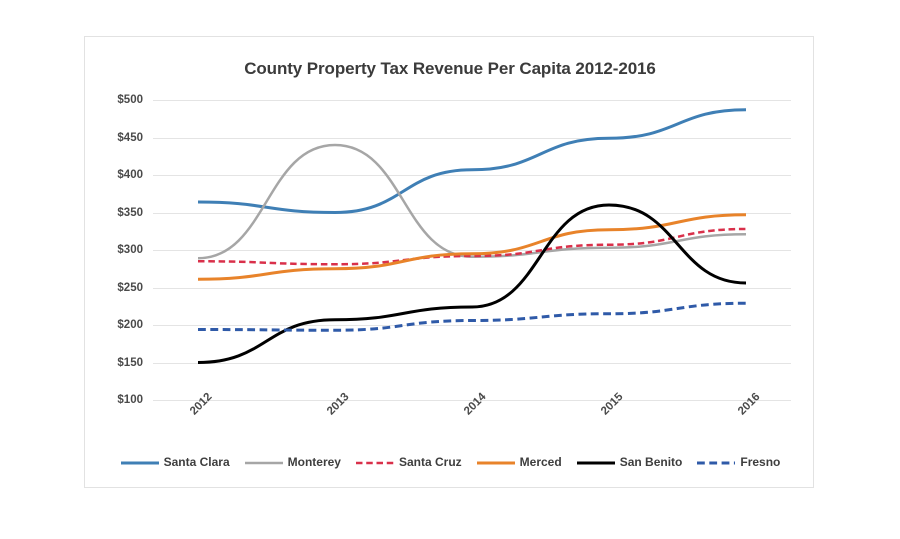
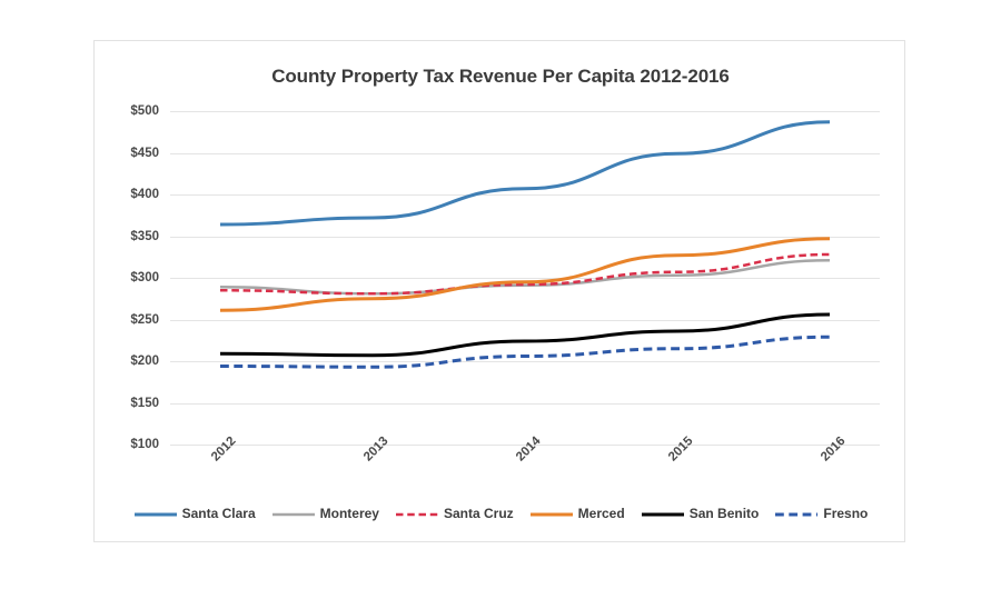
San Benito/2012: $150 -> $210
Santa Clara/2013: $350 -> $370
Monterey/2013: $440 -> $280
San Benito/2015: $360 -> $240
